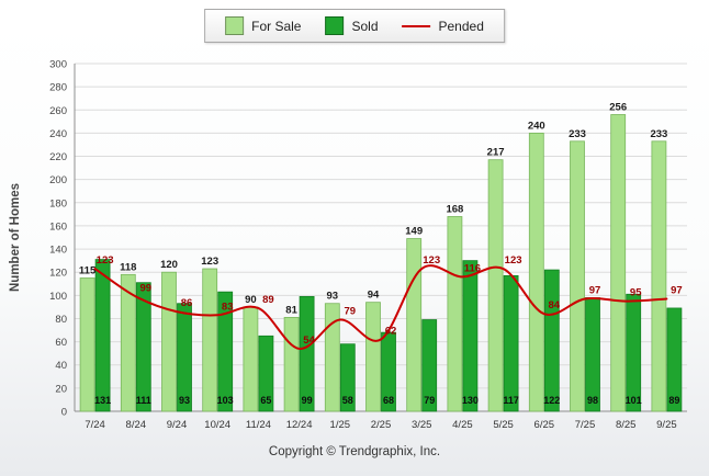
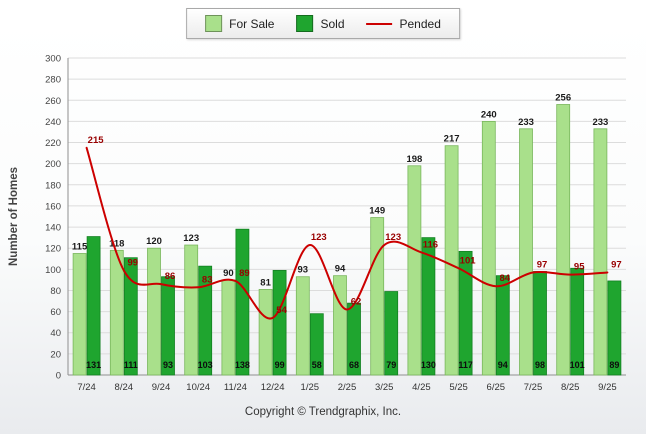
Pended/7/24: 123 -> 215
Sold/11/24: 65 -> 138
Pended/1/25: 79 -> 123
For Sale/4/25: 168 -> 198
Pended/5/25: 123 -> 101
Sold/6/25: 122 -> 94
